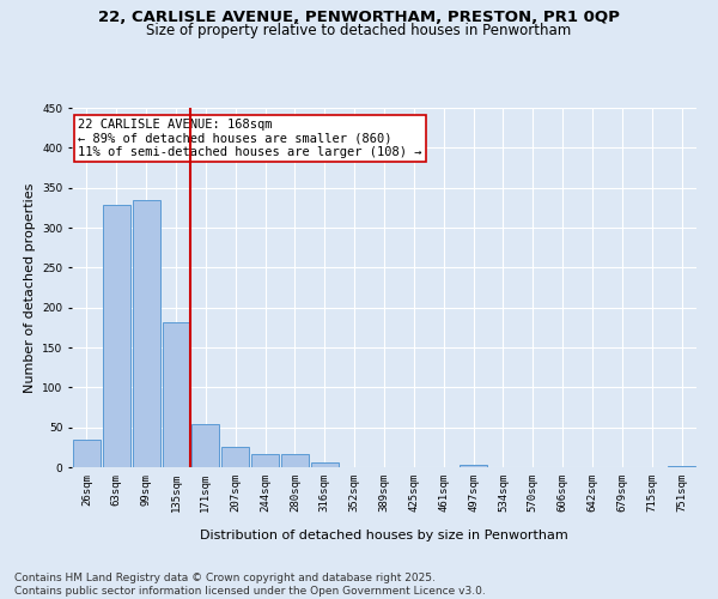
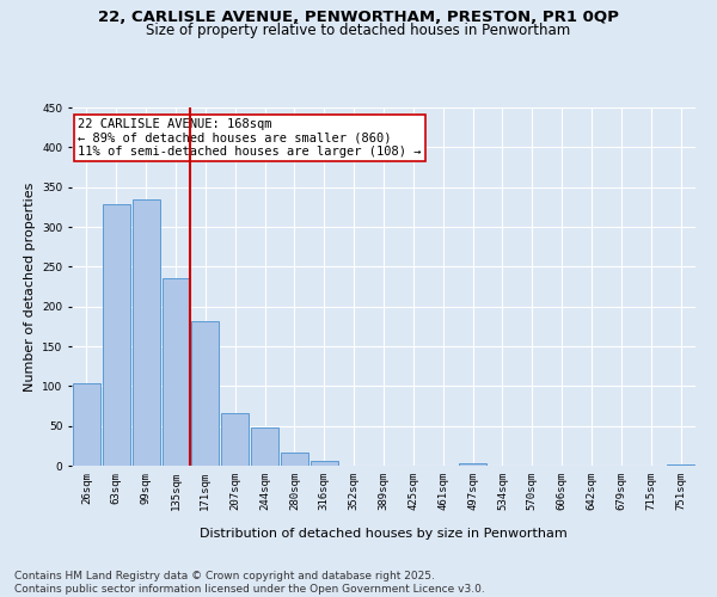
26sqm: 35 -> 104
135sqm: 181 -> 236
171sqm: 54 -> 182
207sqm: 25 -> 66
244sqm: 16 -> 48
